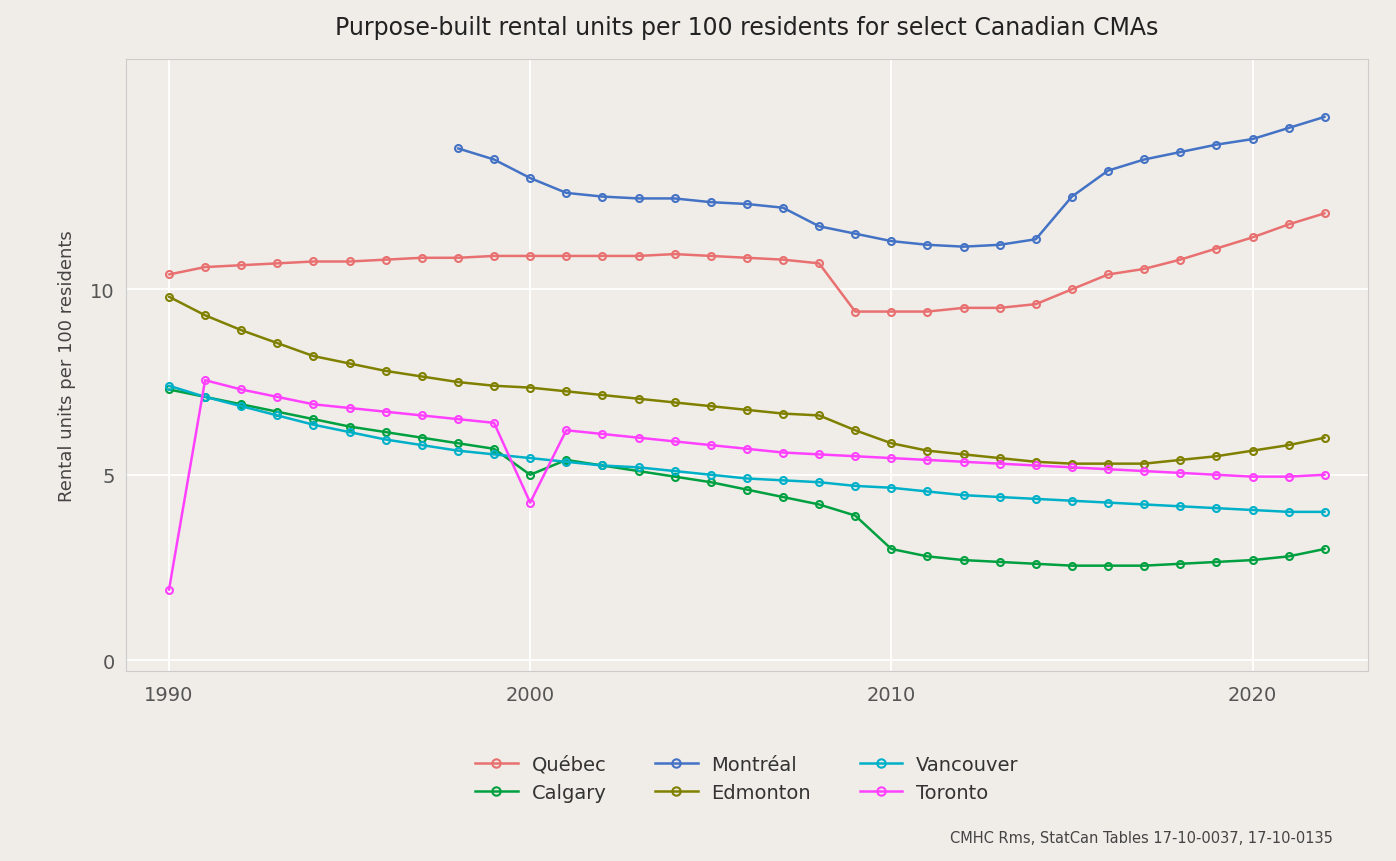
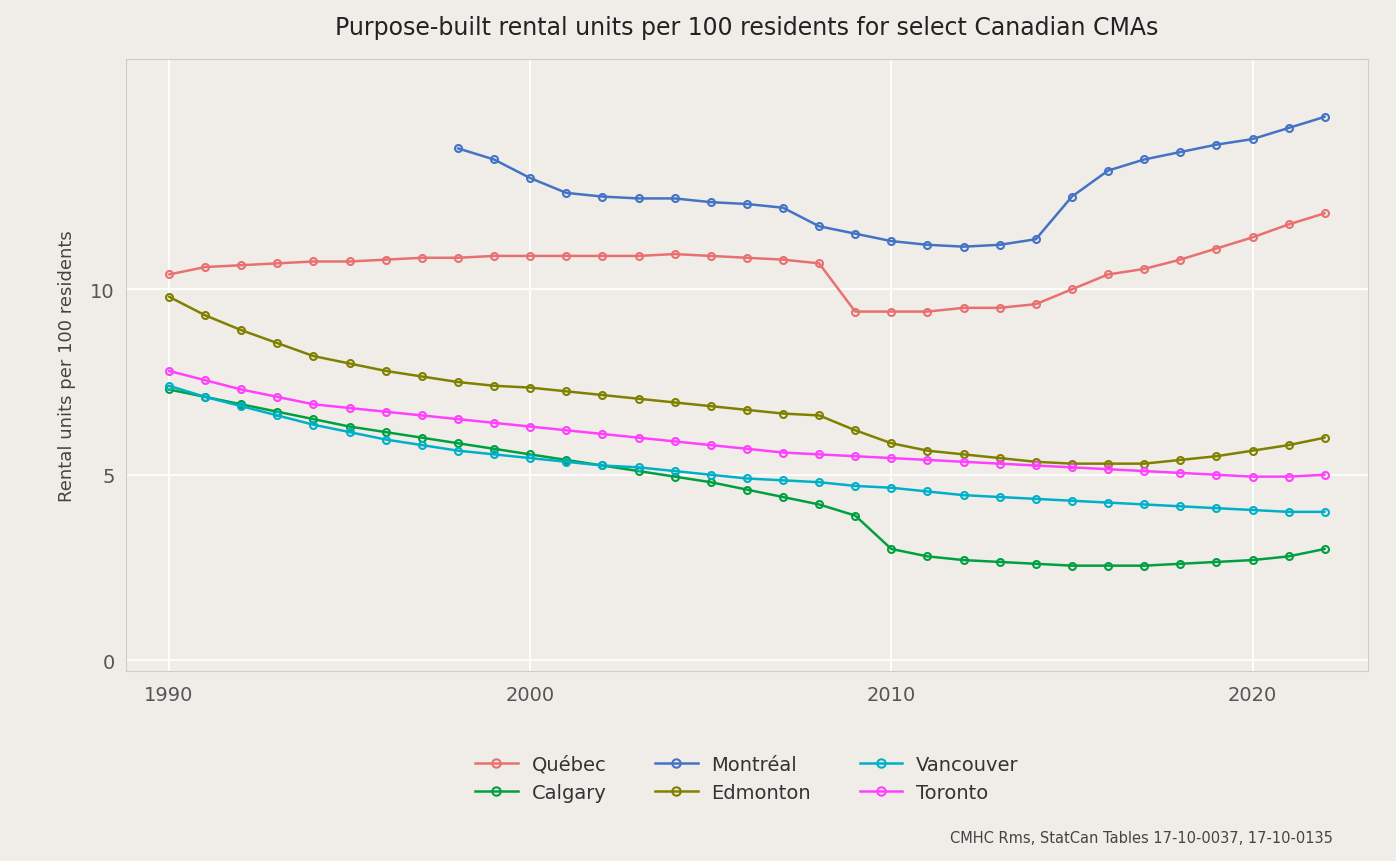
Toronto/1990: 1.90 -> 7.80
Calgary/2000: 5.00 -> 5.55
Toronto/2000: 4.25 -> 6.30
